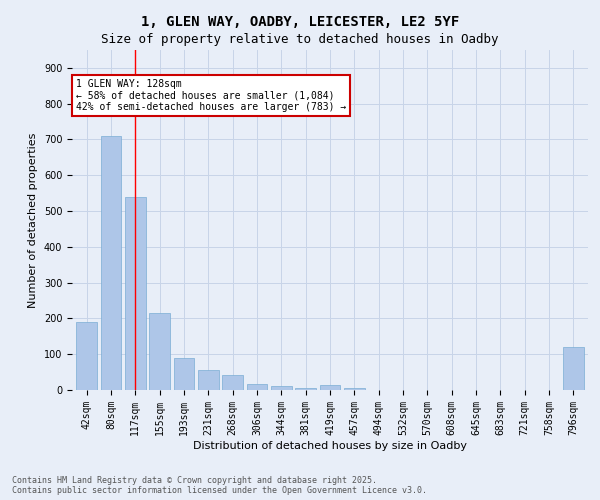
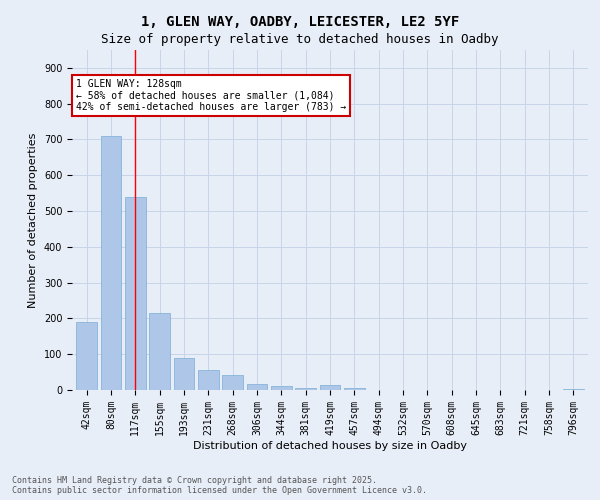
796sqm: 120 -> 3
